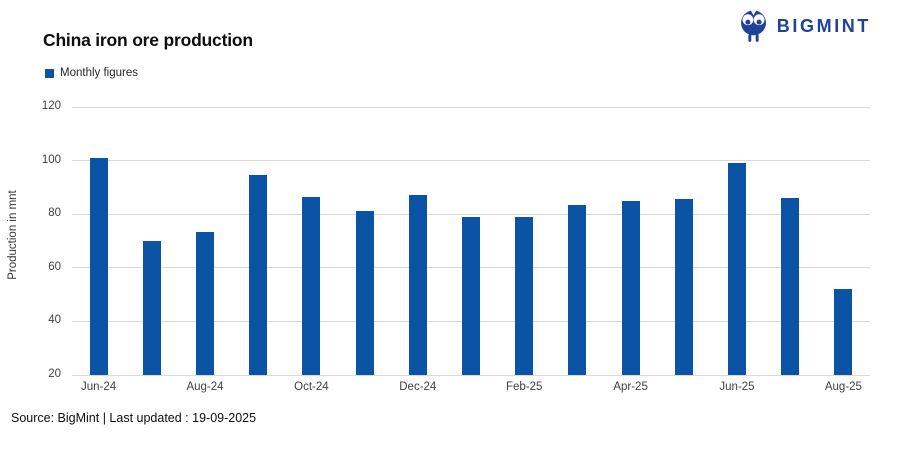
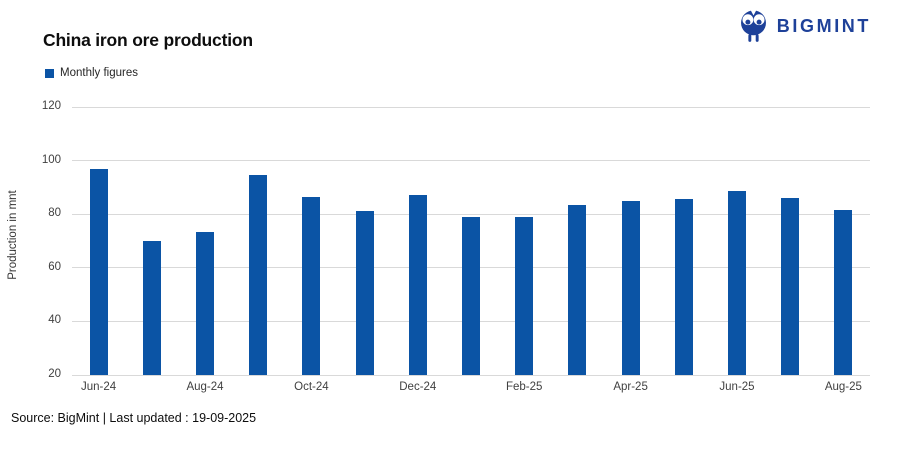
Jun-24: 101 -> 97
Jun-25: 99 -> 89
Aug-25: 52 -> 81
